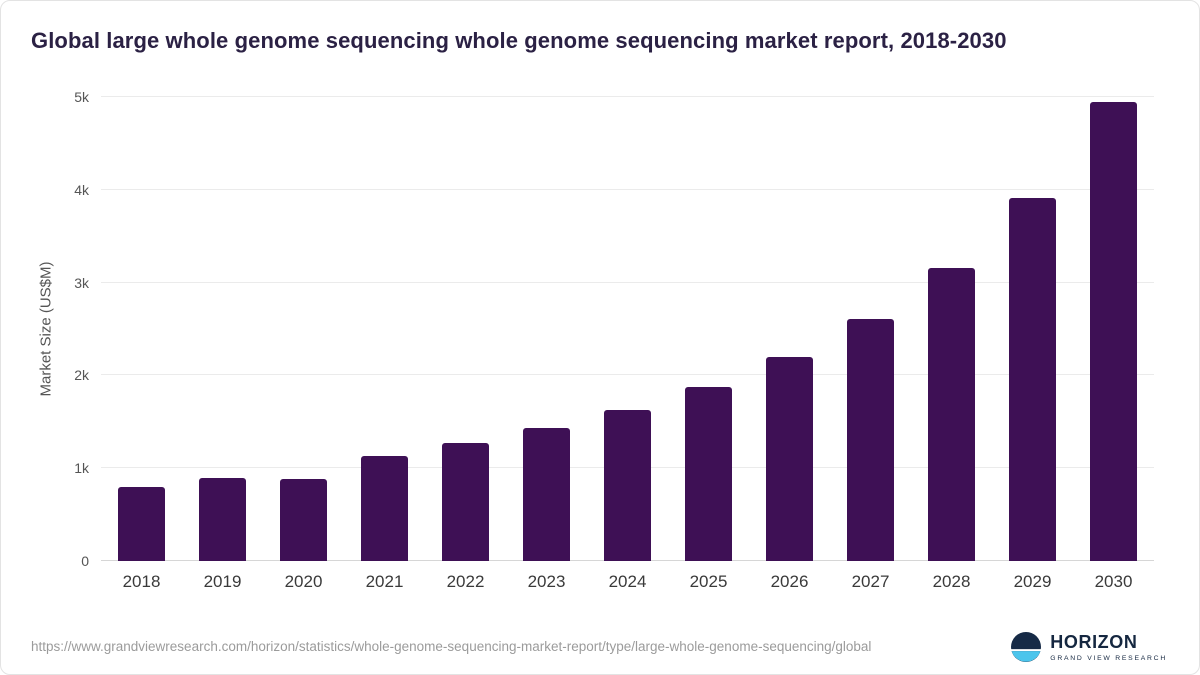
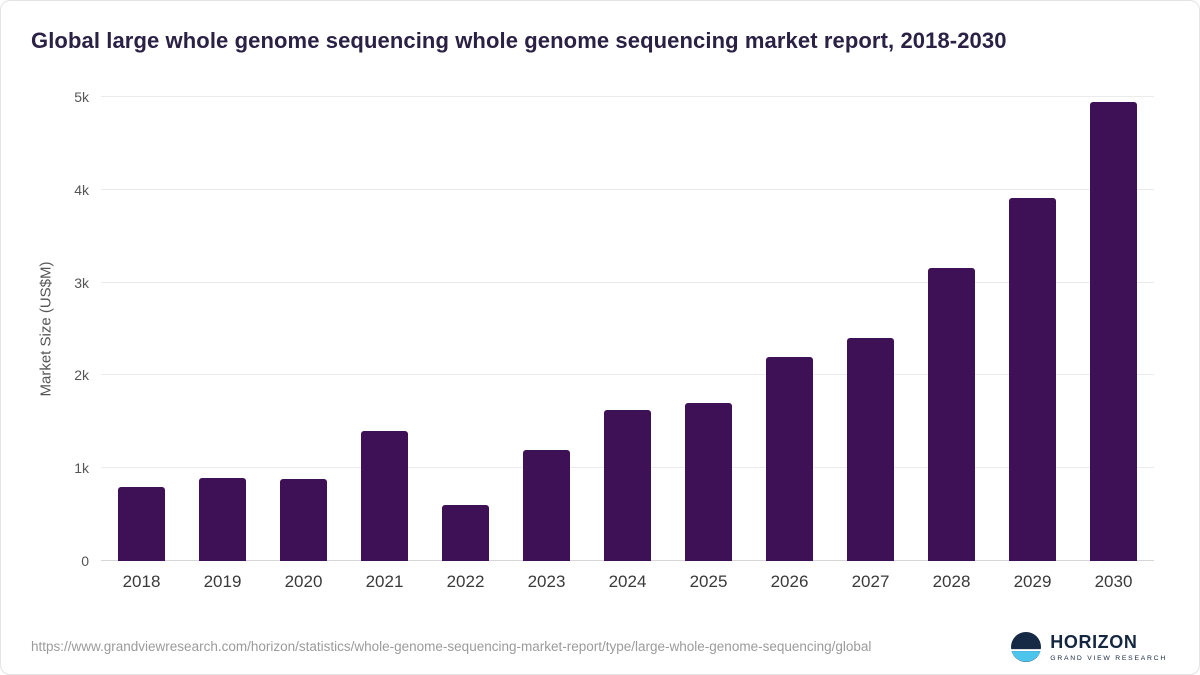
2021: 1.1k -> 1.4k
2022: 1.3k -> 0.6k
2023: 1.4k -> 1.2k
2025: 1.9k -> 1.7k
2027: 2.6k -> 2.4k
